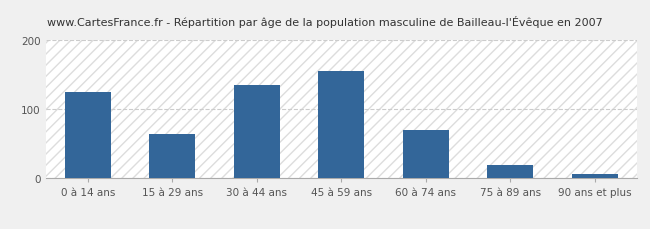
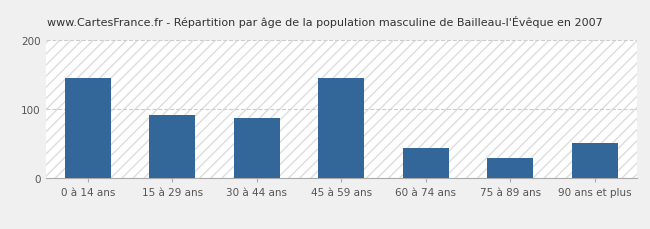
0 à 14 ans: 125 -> 146
15 à 29 ans: 65 -> 92
30 à 44 ans: 135 -> 88
45 à 59 ans: 155 -> 146
60 à 74 ans: 70 -> 44
75 à 89 ans: 20 -> 30
90 ans et plus: 7 -> 52
